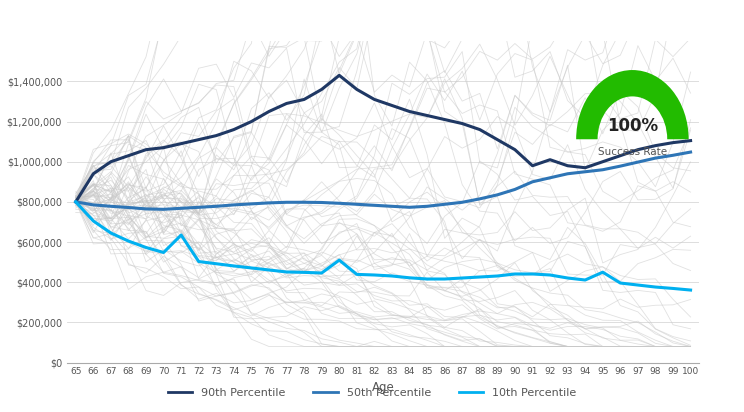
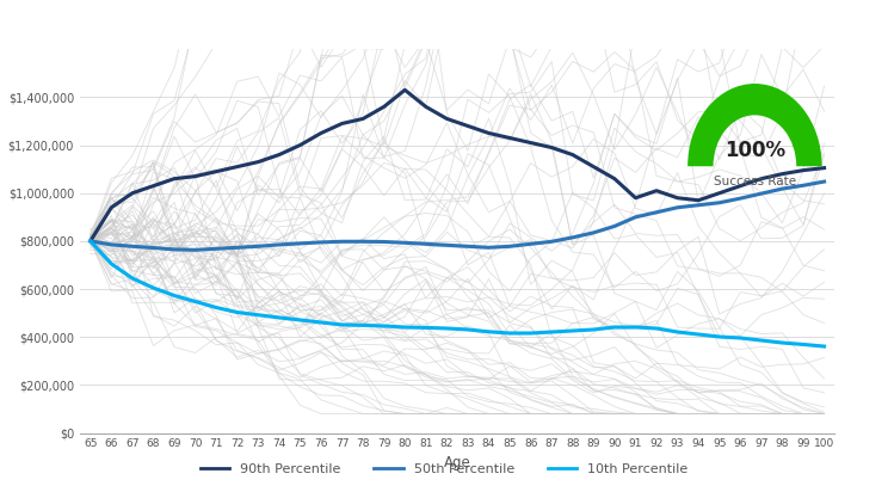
10th Percentile/71: $635,000 -> $523,000
10th Percentile/80: $510,000 -> $441,000
10th Percentile/95: $450,000 -> $401,000
